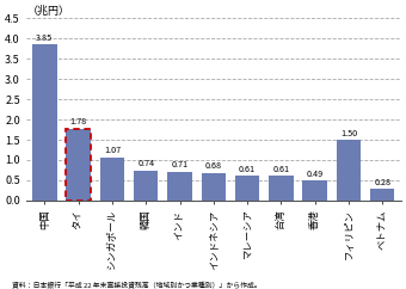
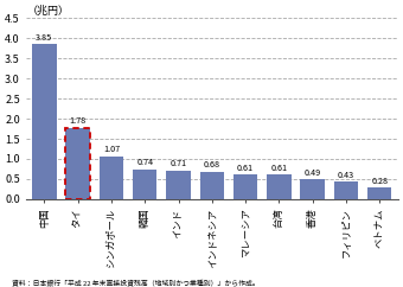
フィリピン: 1.50 -> 0.43
